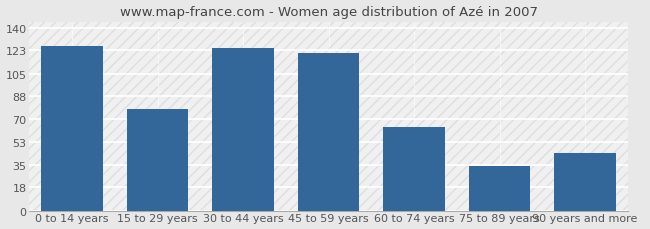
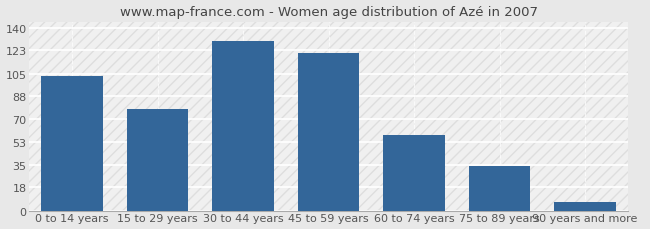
0 to 14 years: 126 -> 103
30 to 44 years: 125 -> 130
60 to 74 years: 64 -> 58
90 years and more: 44 -> 7
